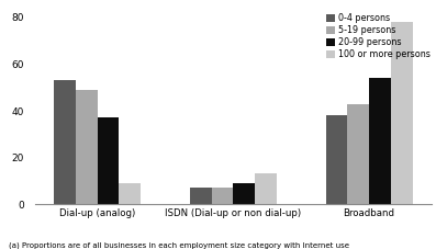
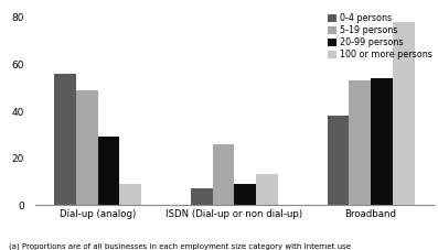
0-4 persons/Dial-up (analog): 53 -> 56
20-99 persons/Dial-up (analog): 37 -> 29
5-19 persons/ISDN (Dial-up or non dial-up): 7 -> 26
5-19 persons/Broadband: 43 -> 53
